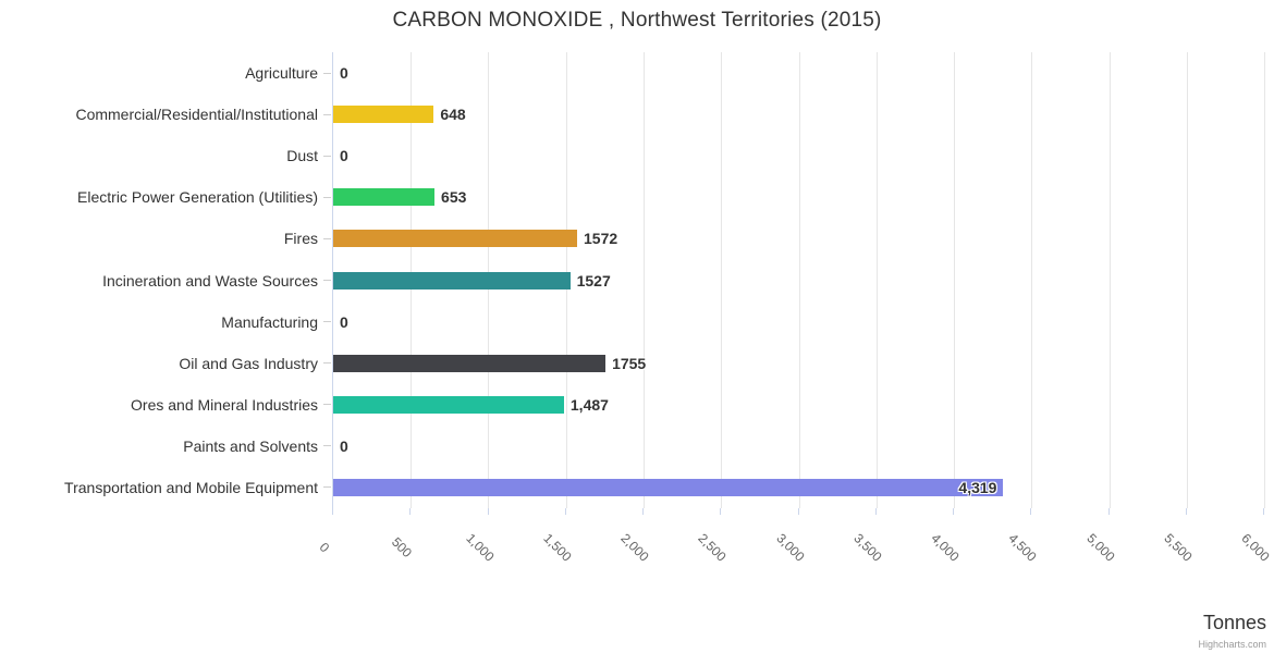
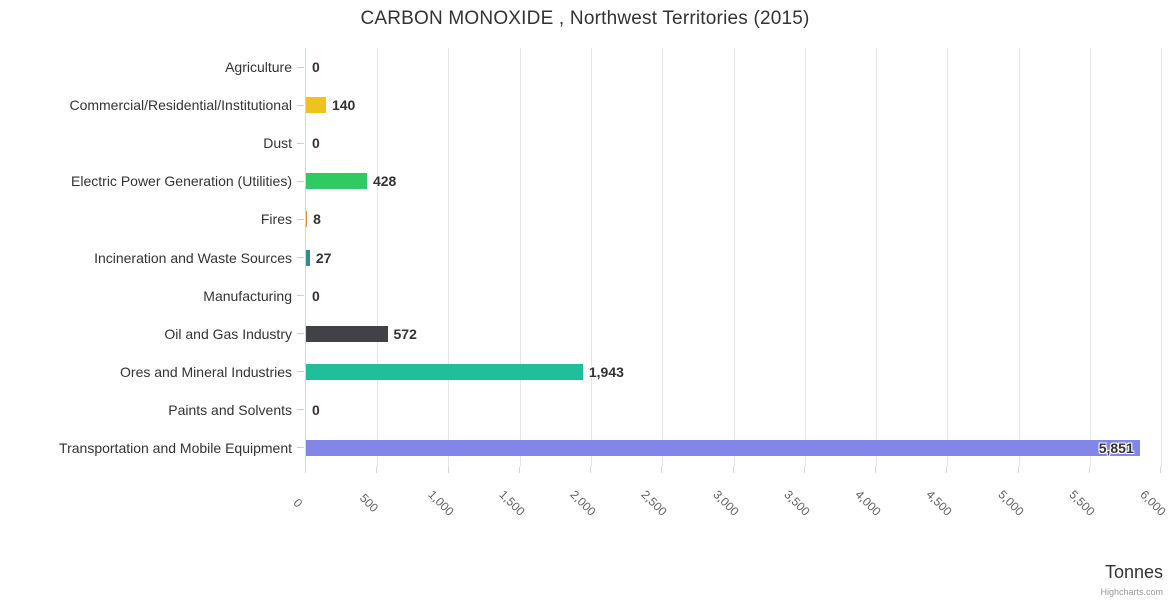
Commercial/Residential/Institutional: 648 -> 140
Electric Power Generation (Utilities): 653 -> 428
Fires: 1572 -> 8
Incineration and Waste Sources: 1527 -> 27
Oil and Gas Industry: 1755 -> 572
Ores and Mineral Industries: 1,487 -> 1,943
Transportation and Mobile Equipment: 4,319 -> 5,851
